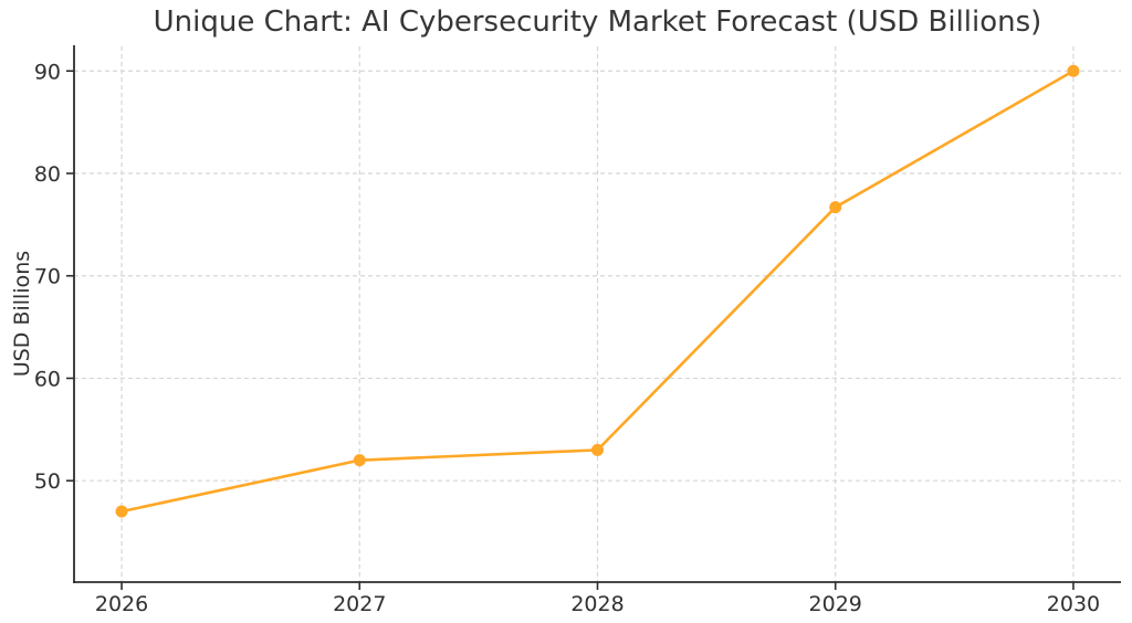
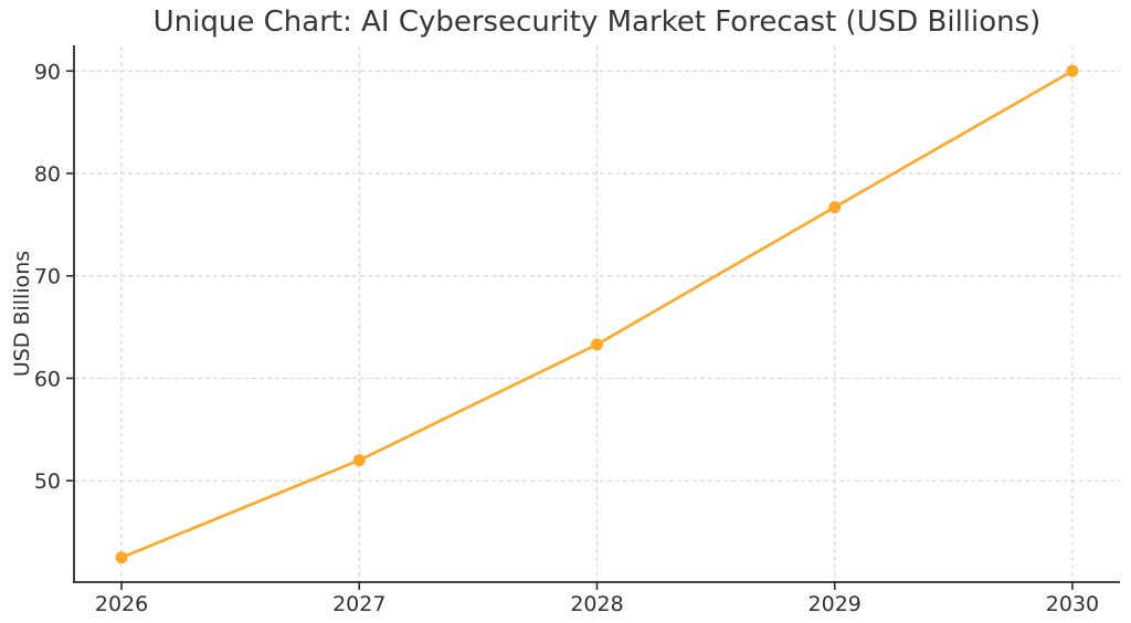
2026: 47 -> 42
2028: 53 -> 63
